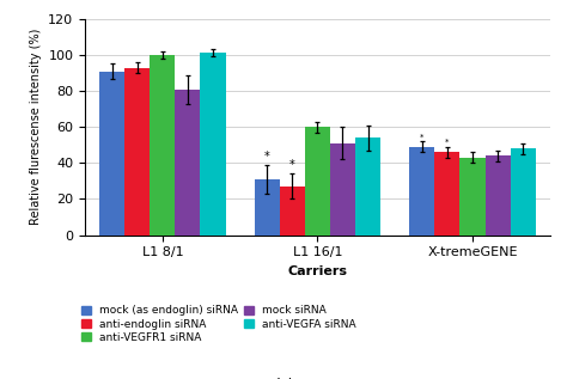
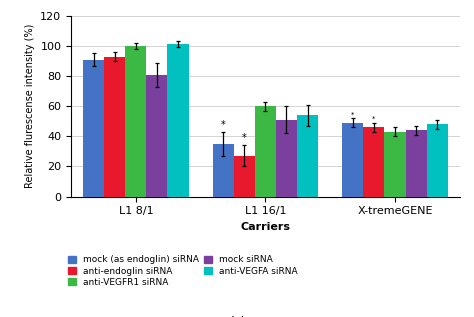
mock (as endoglin) siRNA/L1 16/1: 31 -> 35
